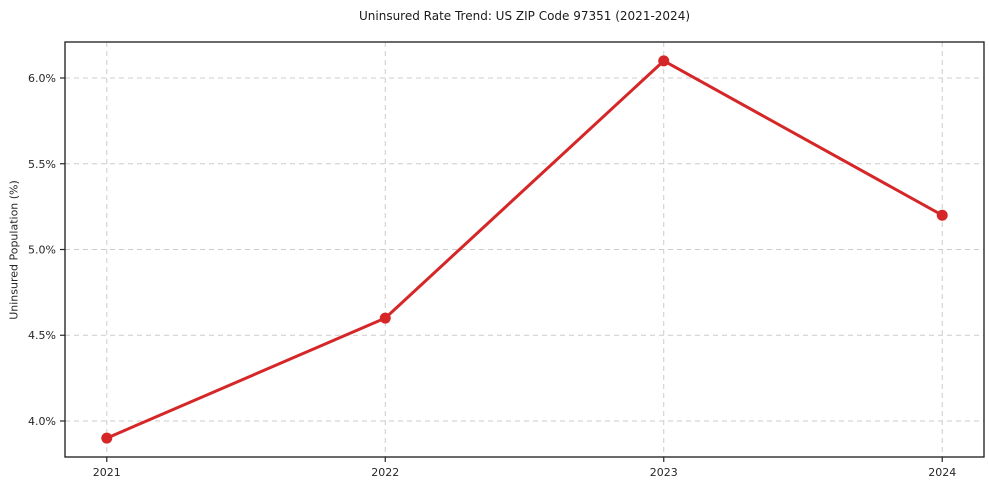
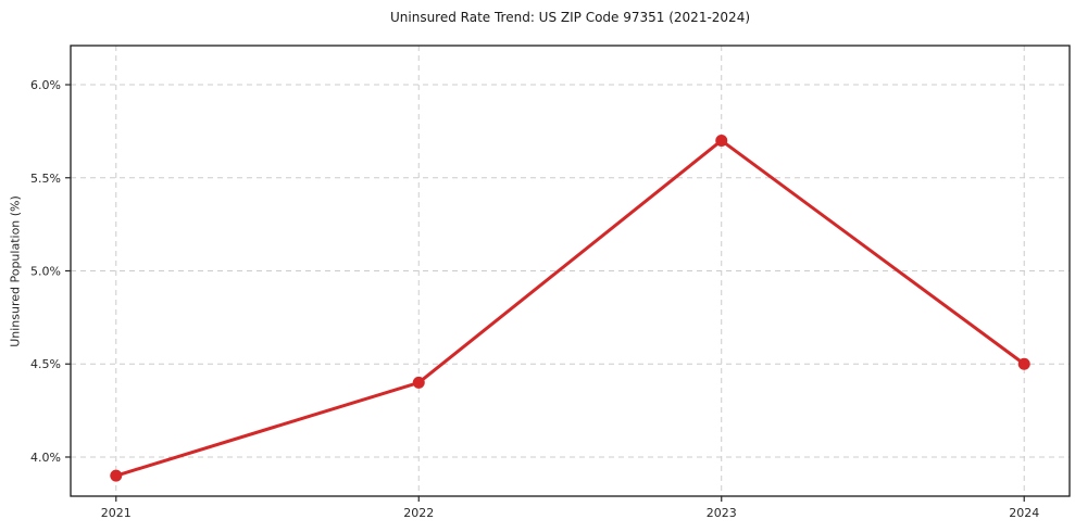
2022: 4.6% -> 4.4%
2023: 6.1% -> 5.7%
2024: 5.2% -> 4.5%
